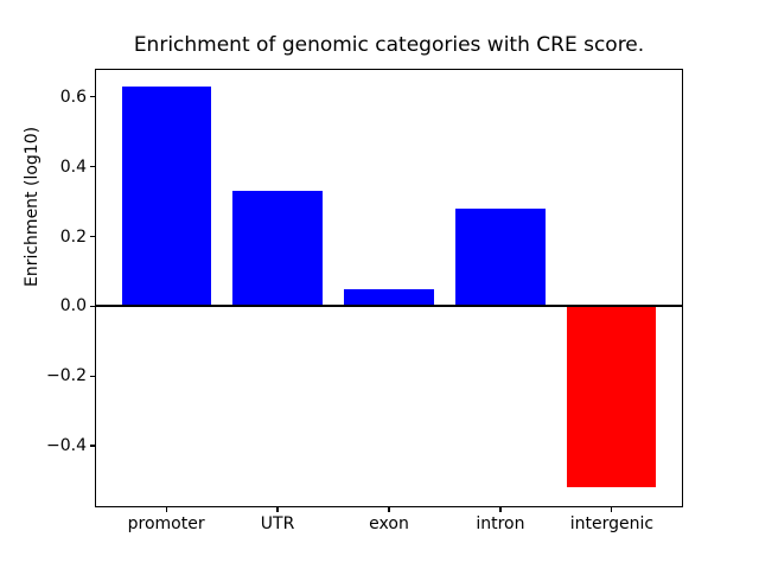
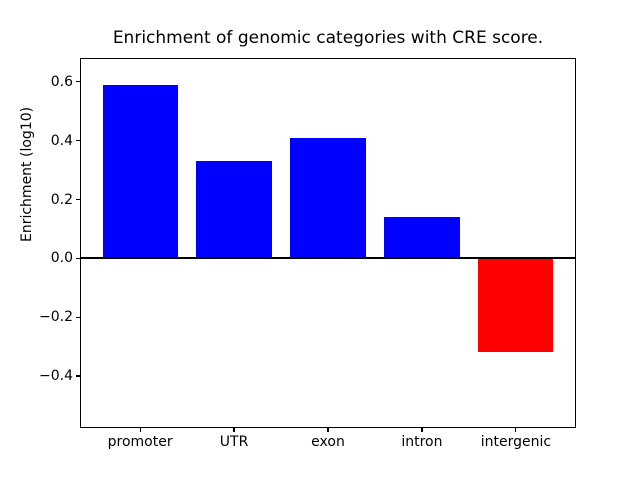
promoter: 0.63 -> 0.59
exon: 0.05 -> 0.41
intron: 0.28 -> 0.14
intergenic: -0.52 -> -0.32
